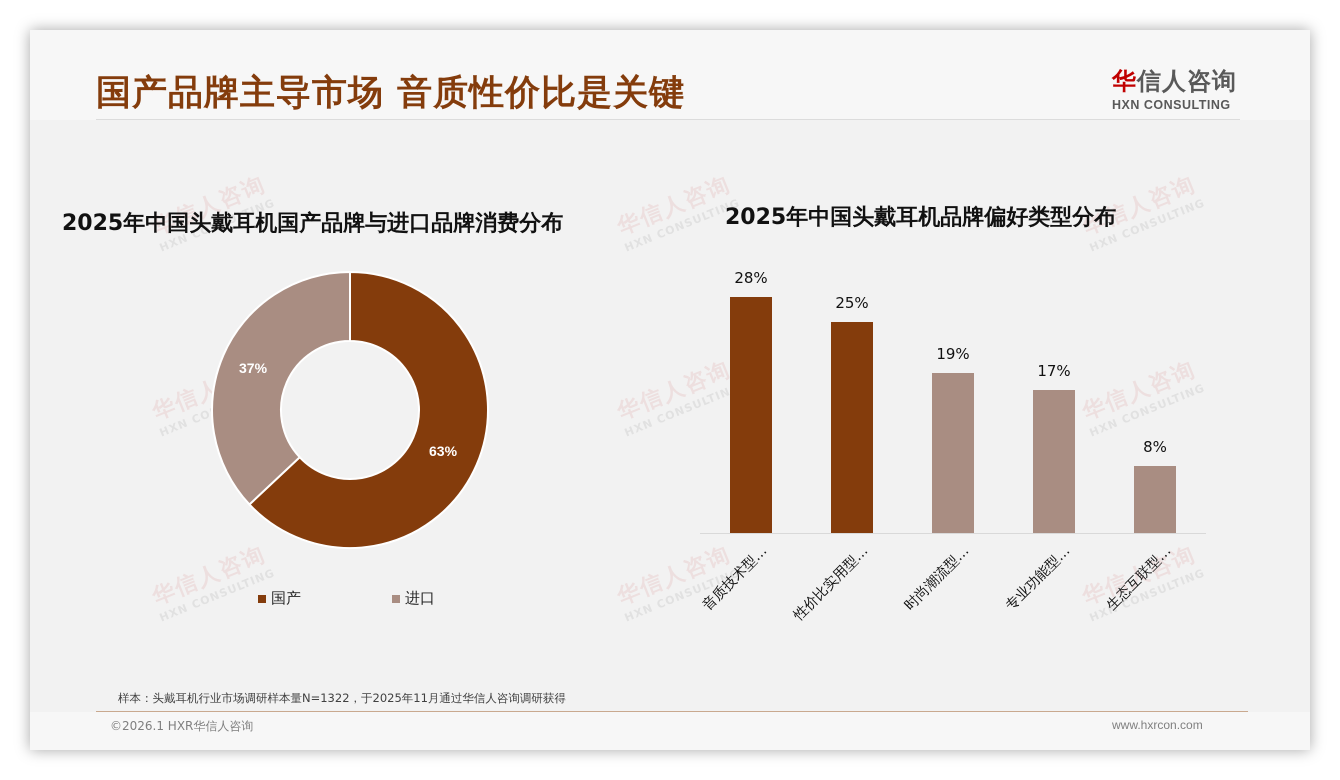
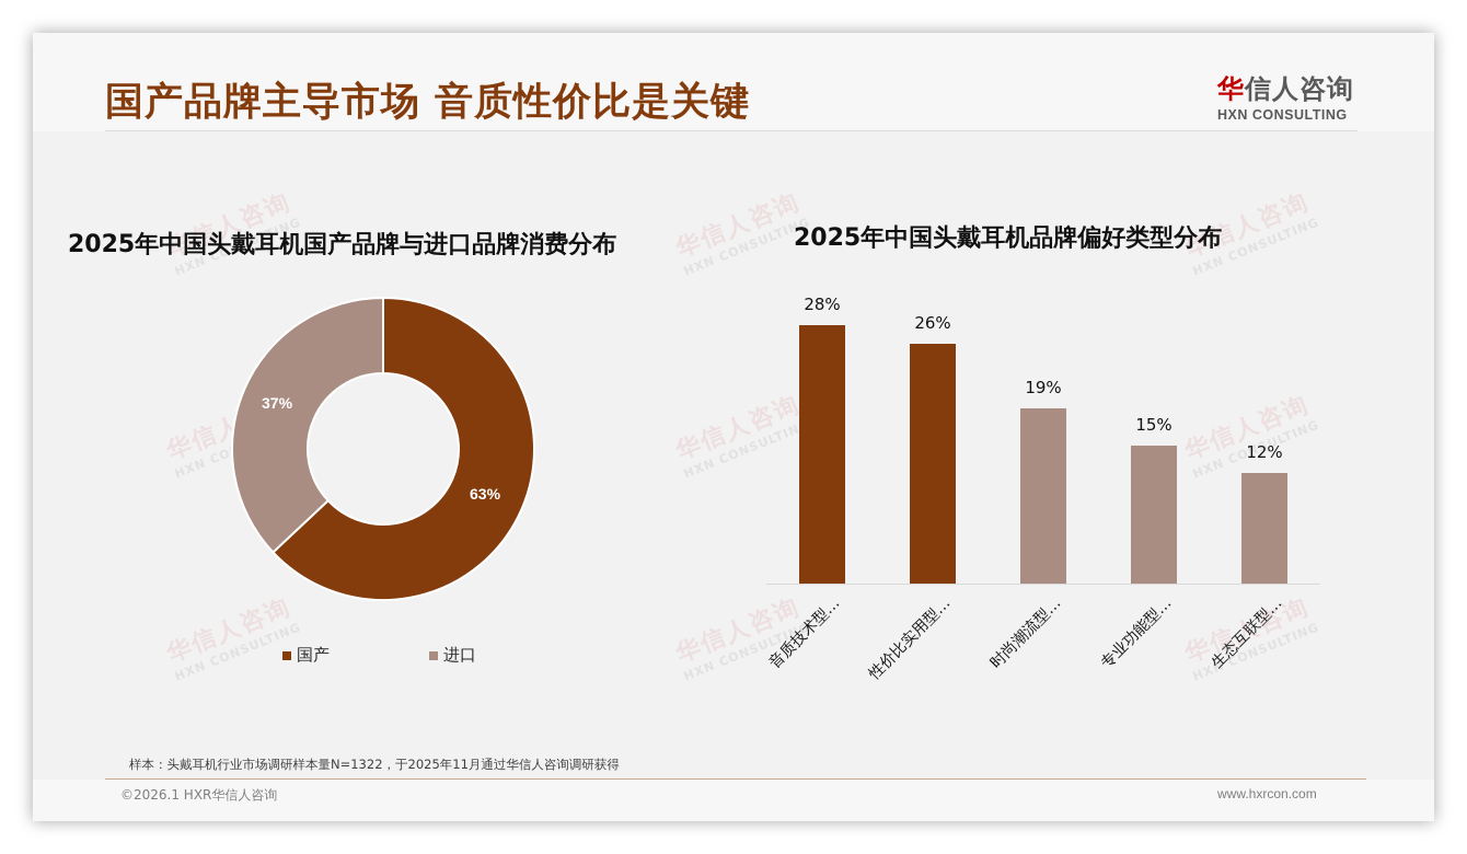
2025年中国头戴耳机品牌偏好类型分布/性价比实用型…: 25% -> 26%
2025年中国头戴耳机品牌偏好类型分布/专业功能型…: 17% -> 15%
2025年中国头戴耳机品牌偏好类型分布/生态互联型…: 8% -> 12%
